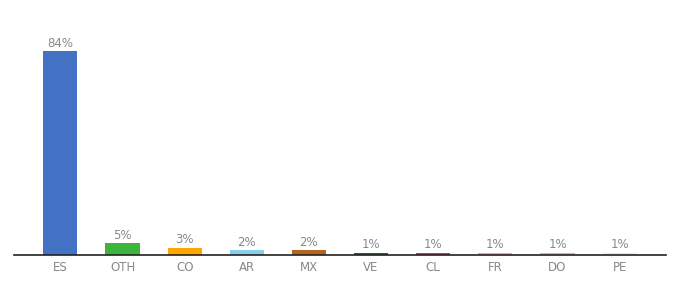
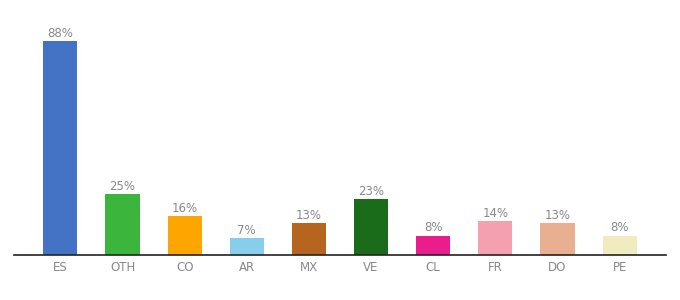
ES: 84% -> 88%
OTH: 5% -> 25%
CO: 3% -> 16%
AR: 2% -> 7%
MX: 2% -> 13%
VE: 1% -> 23%
CL: 1% -> 8%
FR: 1% -> 14%
DO: 1% -> 13%
PE: 1% -> 8%
